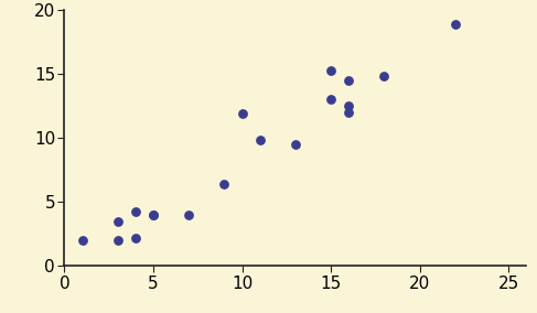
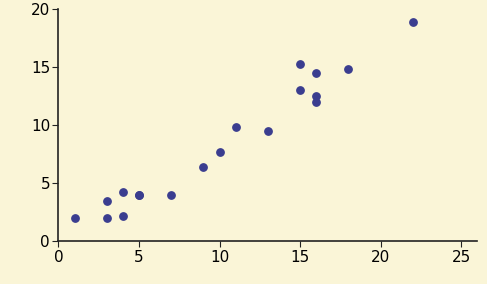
10: 11.9 -> 7.7
